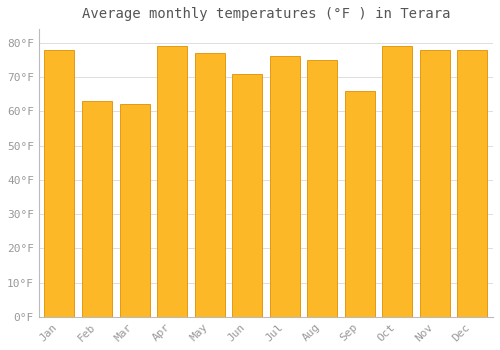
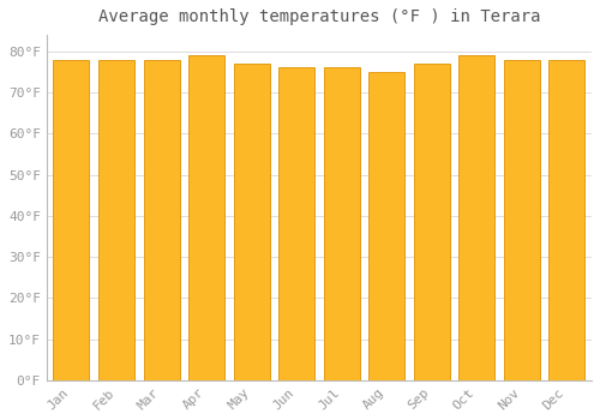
Feb: 63°F -> 78°F
Mar: 62°F -> 78°F
Jun: 71°F -> 76°F
Sep: 66°F -> 77°F
